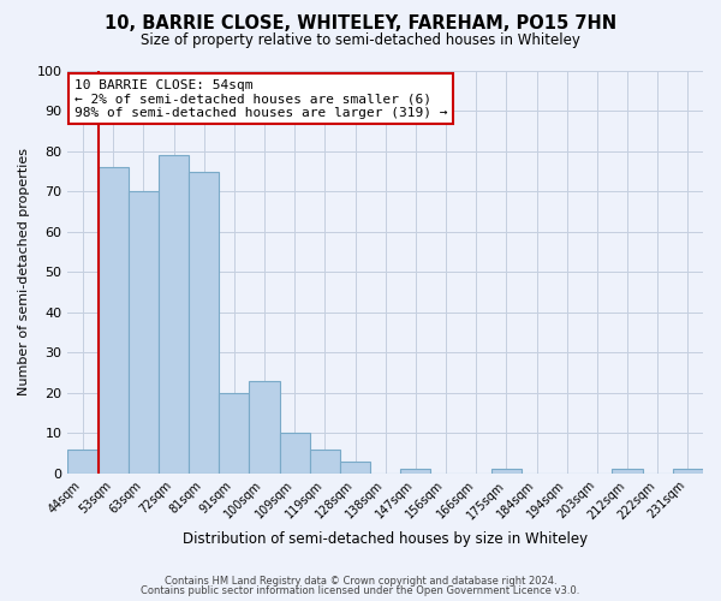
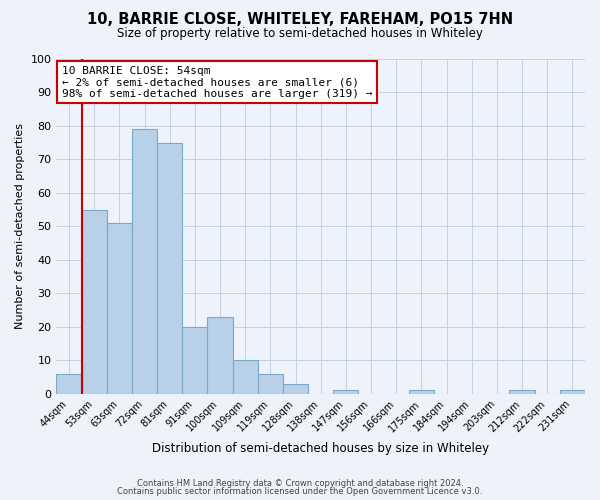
53sqm: 76 -> 55
63sqm: 70 -> 51
